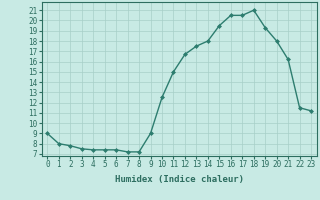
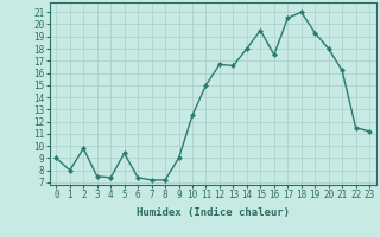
2: 7.8 -> 9.8
5: 7.4 -> 9.4
13: 17.5 -> 16.6
16: 20.5 -> 17.5
